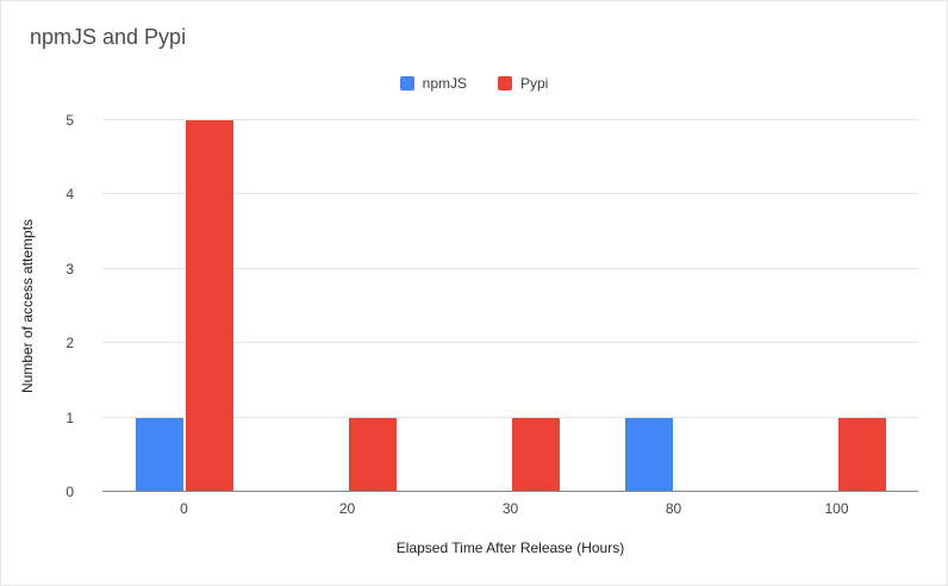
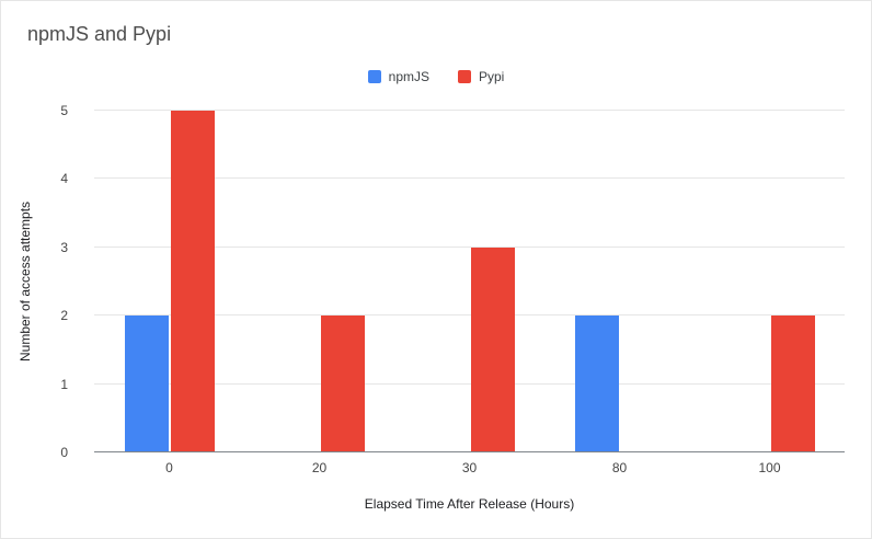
npmJS/0: 1 -> 2
Pypi/20: 1 -> 2
Pypi/30: 1 -> 3
npmJS/80: 1 -> 2
Pypi/100: 1 -> 2
